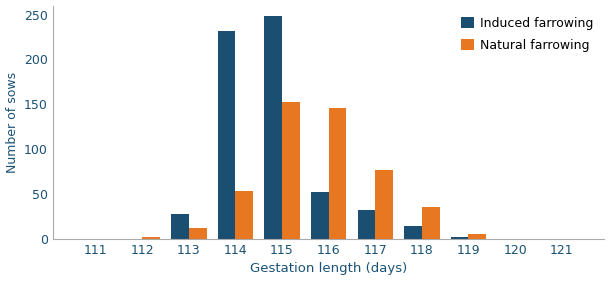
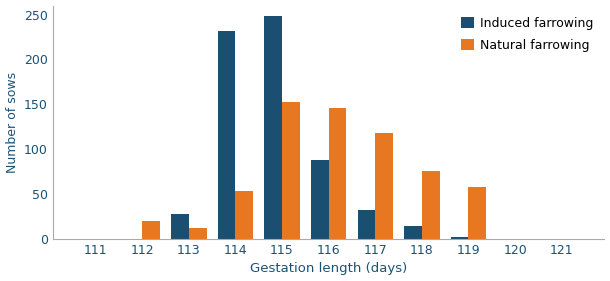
Natural farrowing/112: 2 -> 20
Induced farrowing/116: 52 -> 88
Natural farrowing/117: 77 -> 118
Natural farrowing/118: 36 -> 76
Natural farrowing/119: 6 -> 58
